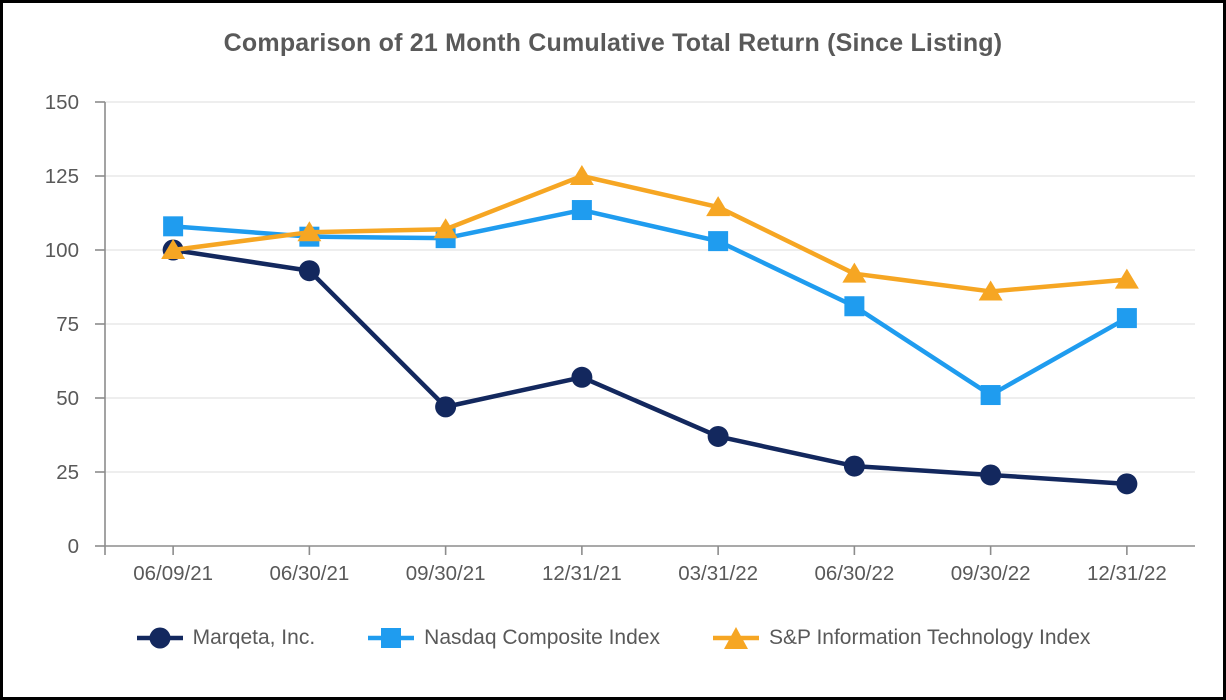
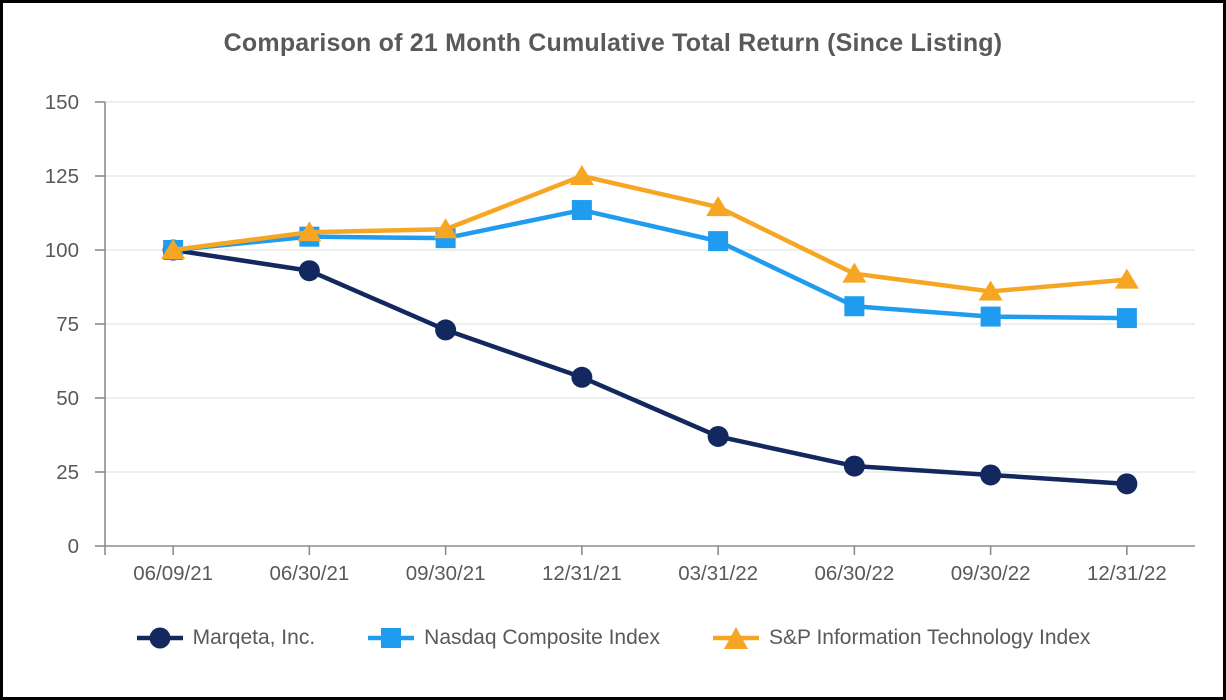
Nasdaq Composite Index/06/09/21: 108 -> 100
Marqeta, Inc./09/30/21: 47 -> 73
Nasdaq Composite Index/09/30/22: 51 -> 78
